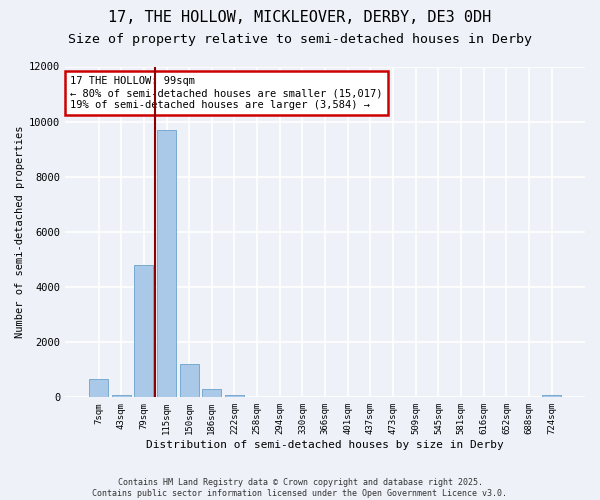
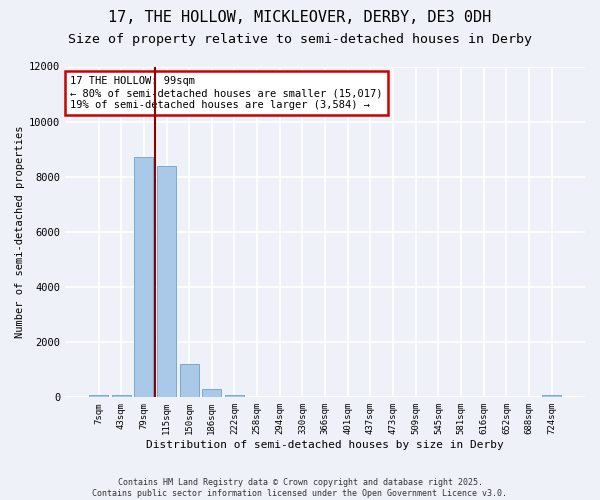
7sqm: 650 -> 100
79sqm: 4800 -> 8700
115sqm: 9700 -> 8400
